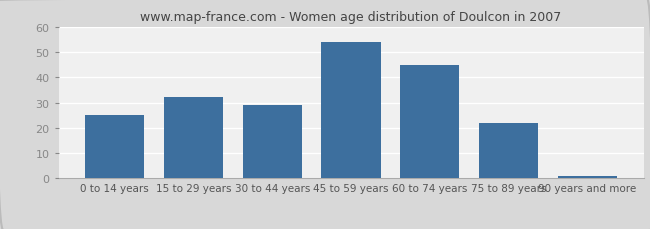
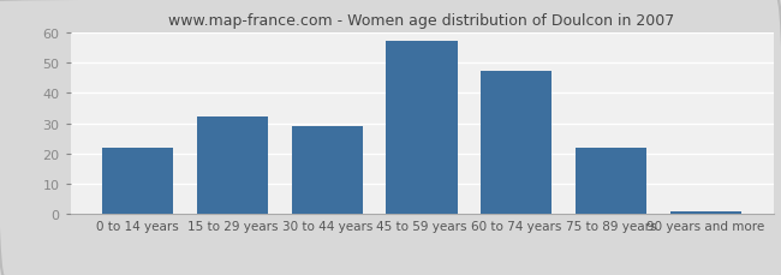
0 to 14 years: 25 -> 22
45 to 59 years: 54 -> 57
60 to 74 years: 45 -> 47
